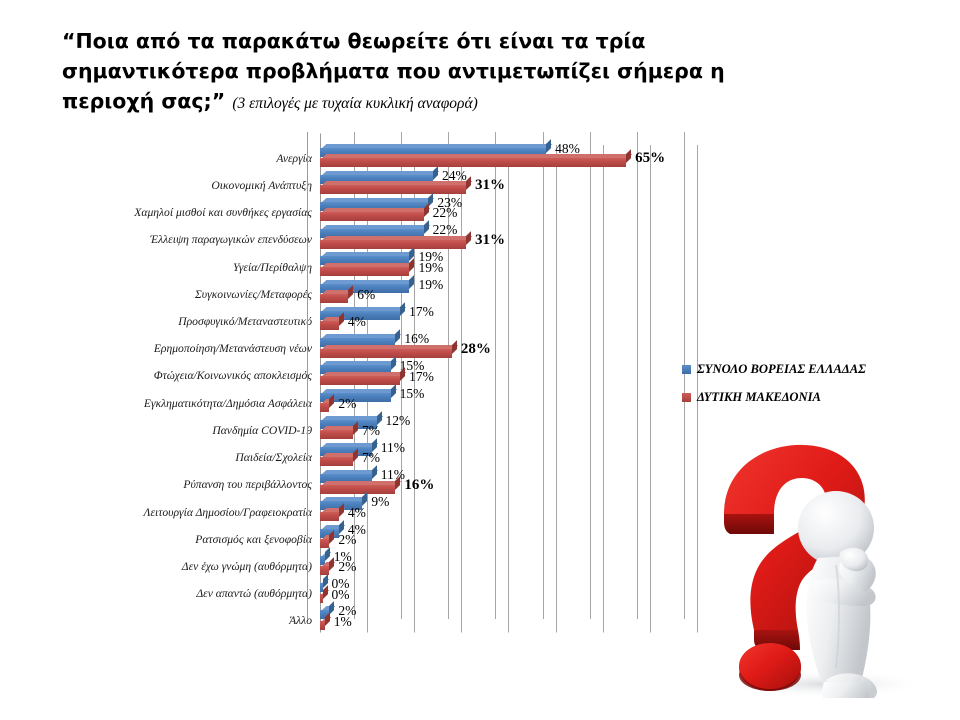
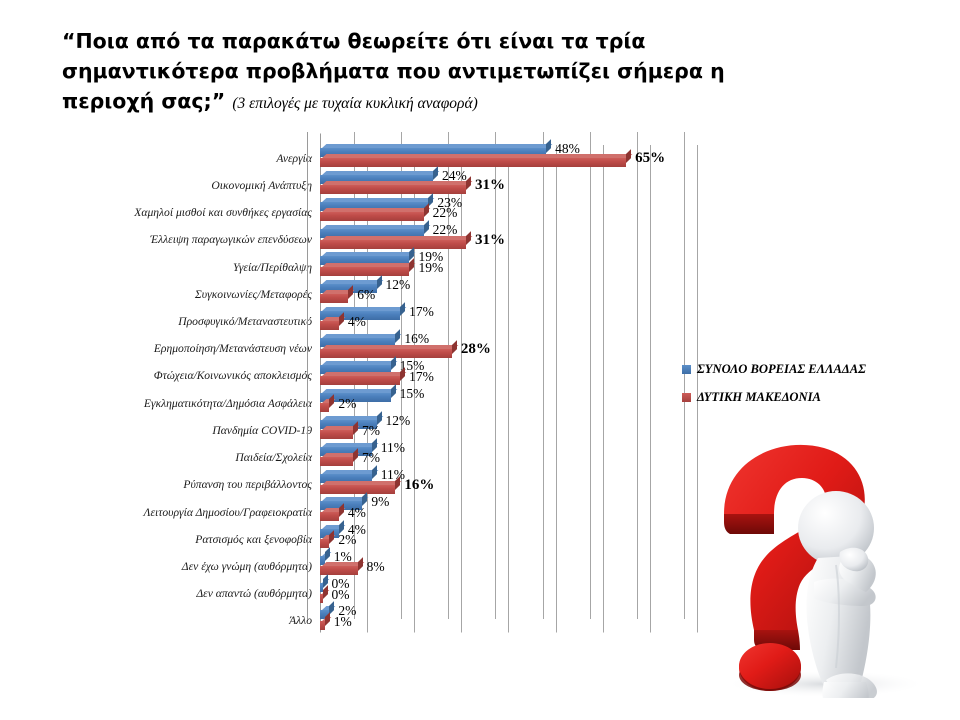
ΣΥΝΟΛΟ ΒΟΡΕΙΑΣ ΕΛΛΑΔΑΣ/Συγκοινωνίες/Μεταφορές: 19% -> 12%
ΔΥΤΙΚΗ ΜΑΚΕΔΟΝΙΑ/Δεν έχω γνώμη (αυθόρμητα): 2% -> 8%
